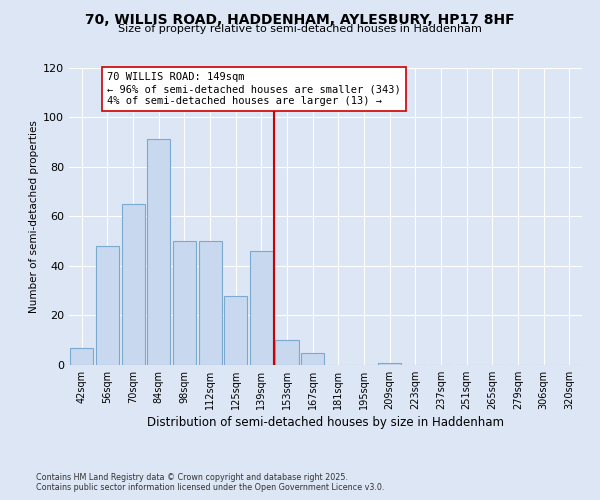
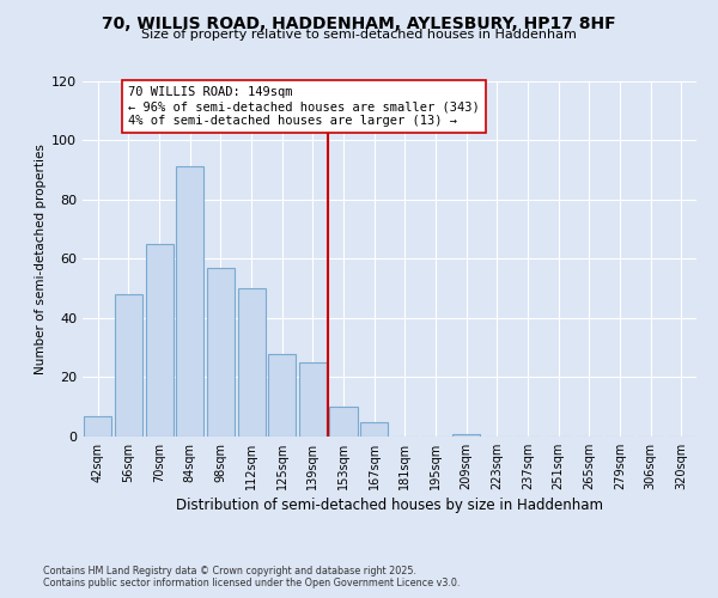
98sqm: 50 -> 57
139sqm: 46 -> 25
